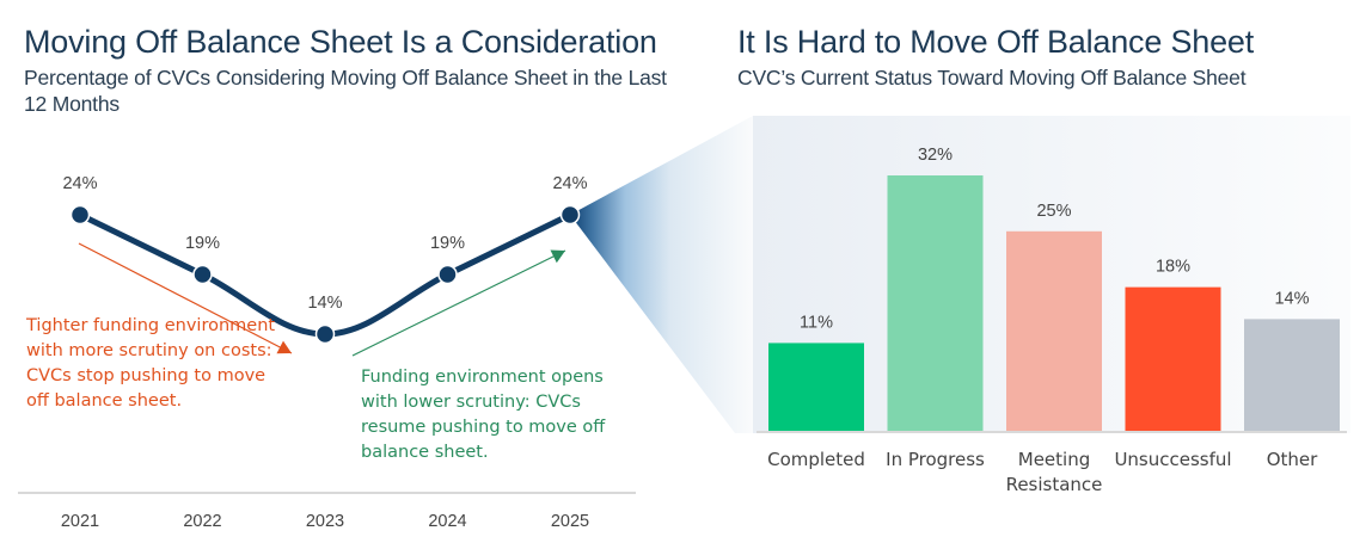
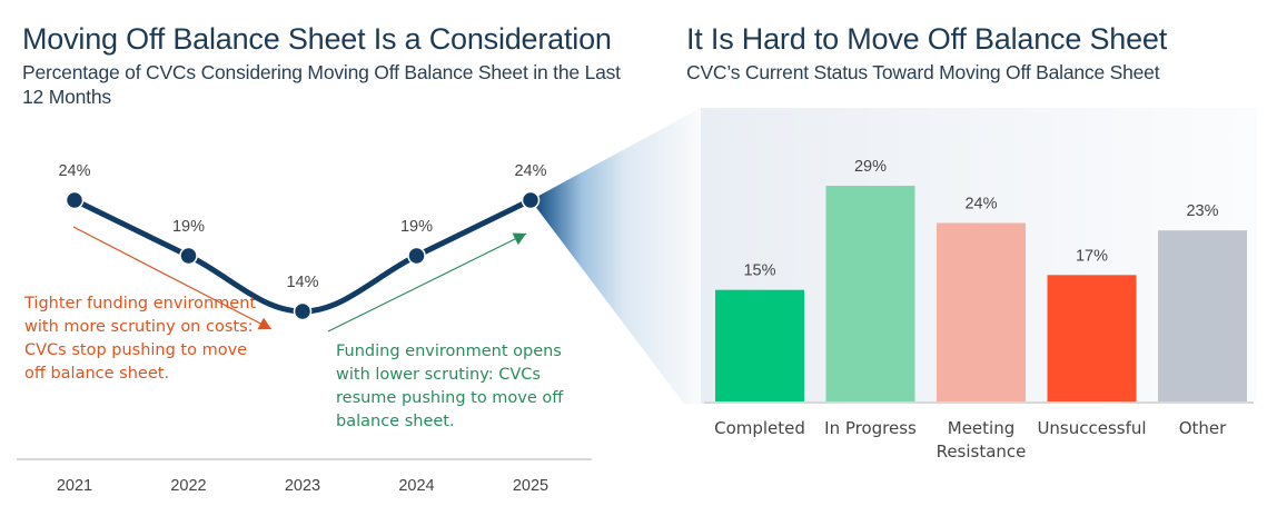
It Is Hard to Move Off Balance Sheet/Completed: 11% -> 15%
It Is Hard to Move Off Balance Sheet/In Progress: 32% -> 29%
It Is Hard to Move Off Balance Sheet/Meeting Resistance: 25% -> 24%
It Is Hard to Move Off Balance Sheet/Unsuccessful: 18% -> 17%
It Is Hard to Move Off Balance Sheet/Other: 14% -> 23%
